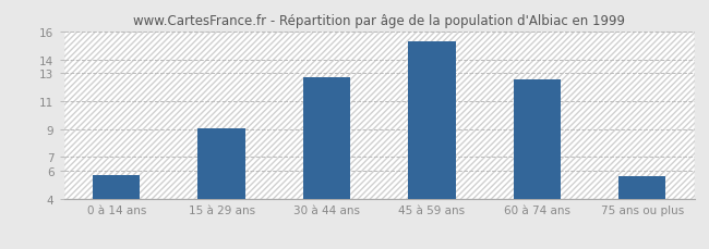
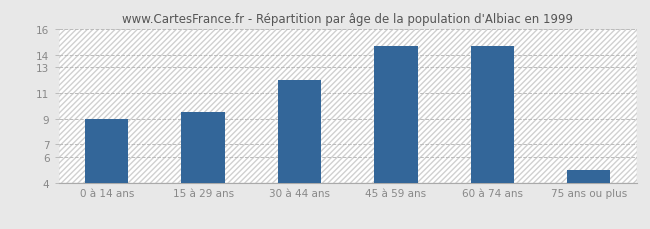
0 à 14 ans: 5.7 -> 9.0
15 à 29 ans: 9.1 -> 9.5
30 à 44 ans: 12.7 -> 12.0
45 à 59 ans: 15.3 -> 14.7
60 à 74 ans: 12.6 -> 14.7
75 ans ou plus: 5.6 -> 5.0
